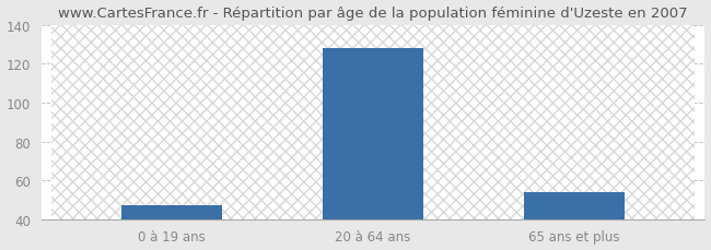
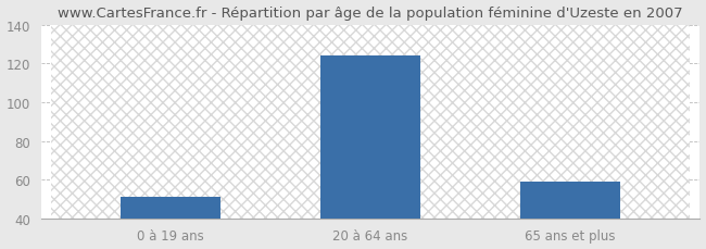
0 à 19 ans: 47 -> 51
20 à 64 ans: 128 -> 124
65 ans et plus: 54 -> 59
